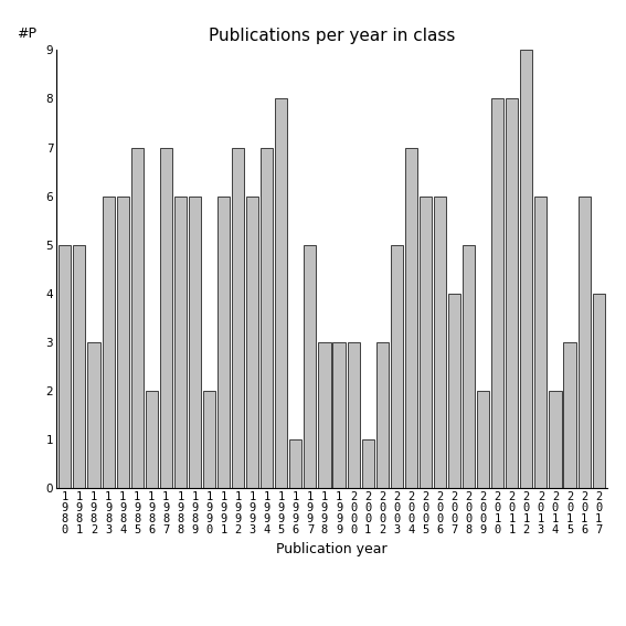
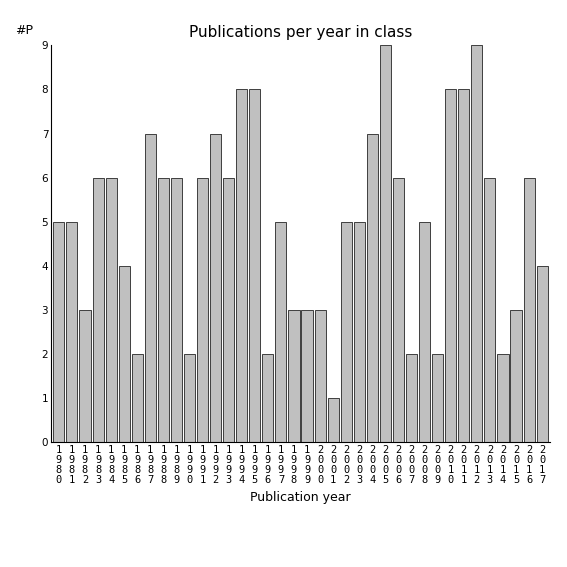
1 9 8 5: 7 -> 4
1 9 9 4: 7 -> 8
1 9 9 6: 1 -> 2
2 0 0 2: 3 -> 5
2 0 0 5: 6 -> 9
2 0 0 7: 4 -> 2
